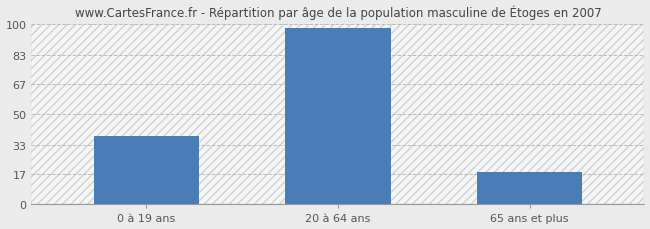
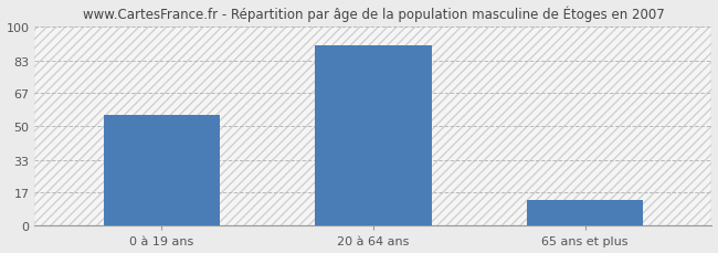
0 à 19 ans: 38 -> 56
20 à 64 ans: 98 -> 91
65 ans et plus: 18 -> 13
